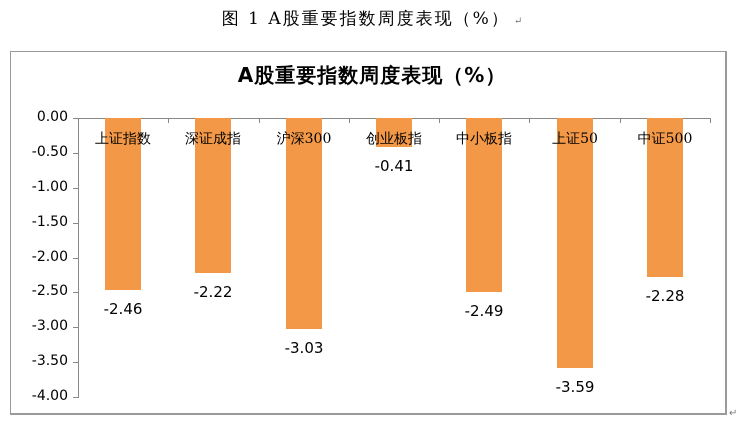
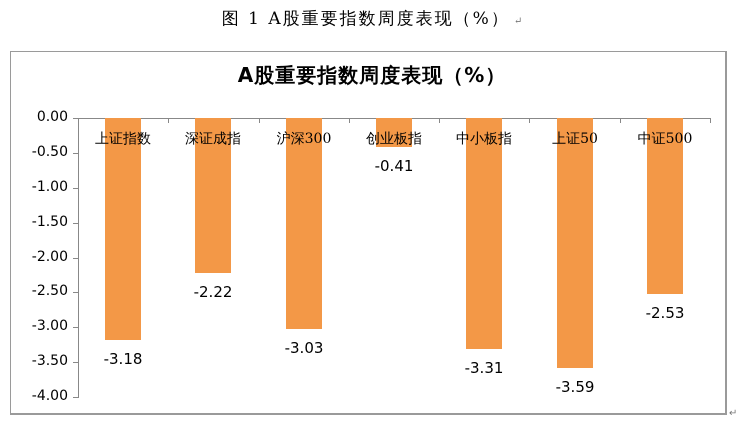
上证指数: -2.46 -> -3.18
中小板指: -2.49 -> -3.31
中证500: -2.28 -> -2.53
